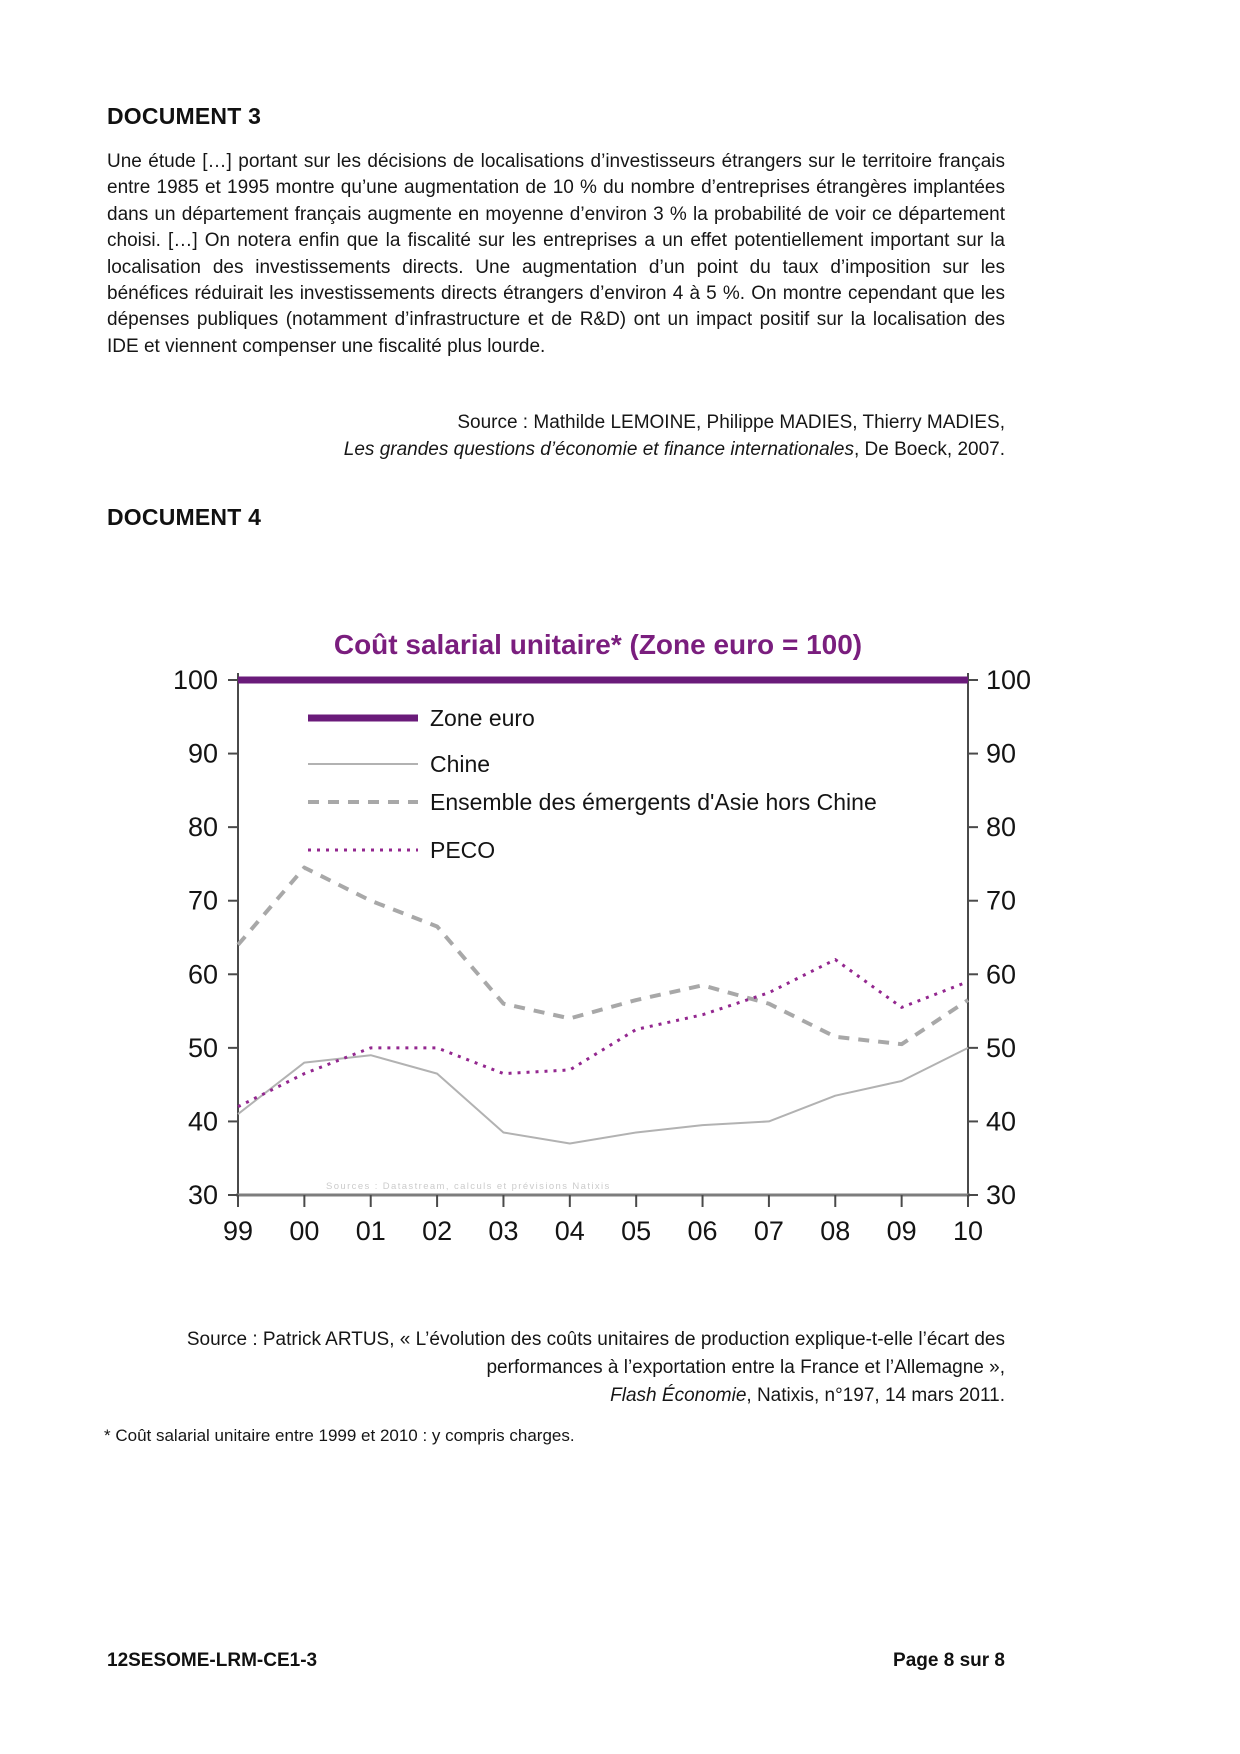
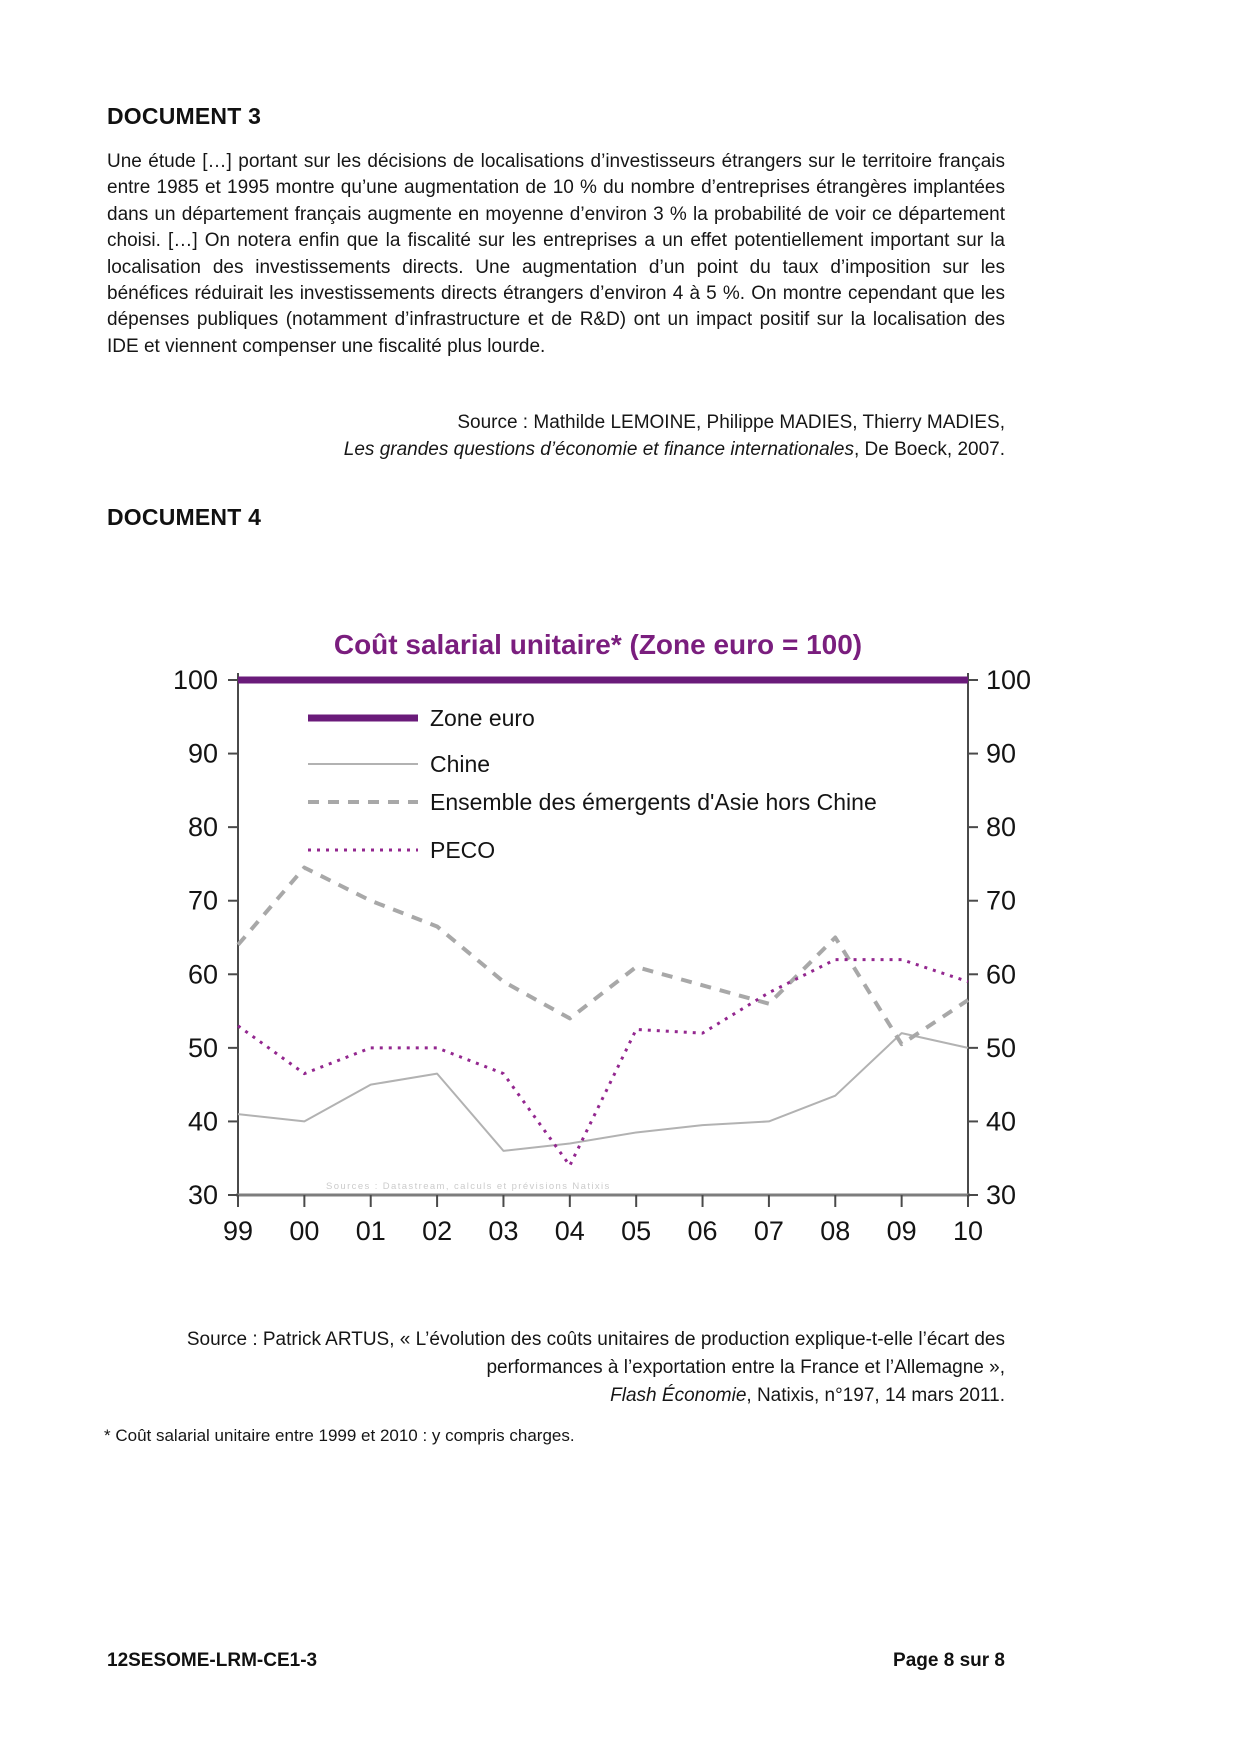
PECO/99: 42 -> 53
Chine/00: 48 -> 40
Chine/01: 49 -> 45
Chine/03: 38 -> 36
Ensemble des émergents d'Asie hors Chine/03: 56 -> 59
PECO/04: 47 -> 34
Ensemble des émergents d'Asie hors Chine/05: 56 -> 61
PECO/06: 54 -> 52
Ensemble des émergents d'Asie hors Chine/08: 52 -> 65
Chine/09: 46 -> 52
PECO/09: 56 -> 62
